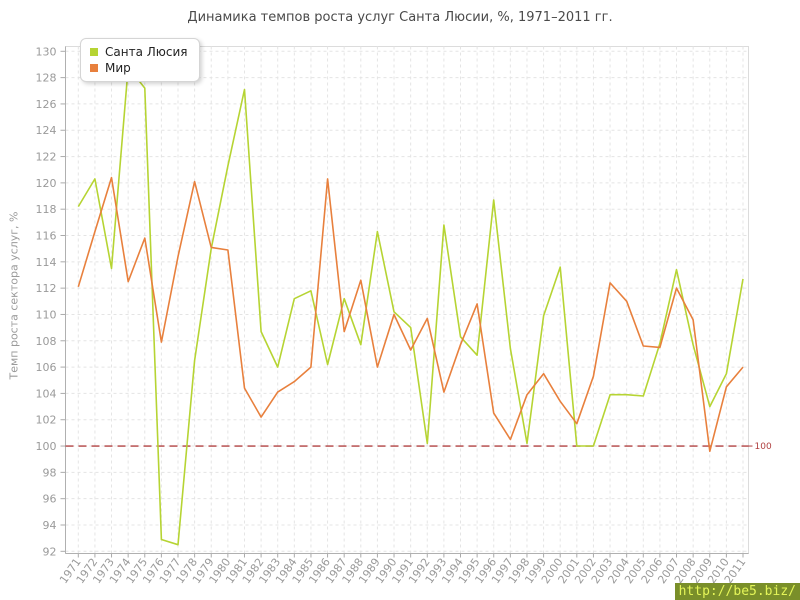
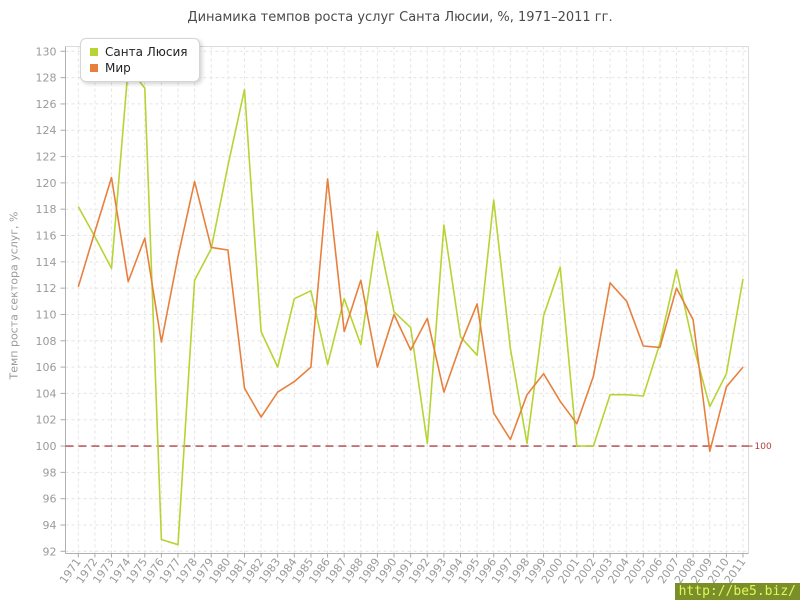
Санта Люсия/1972: 120.3 -> 115.9
Санта Люсия/1978: 106.5 -> 112.6
